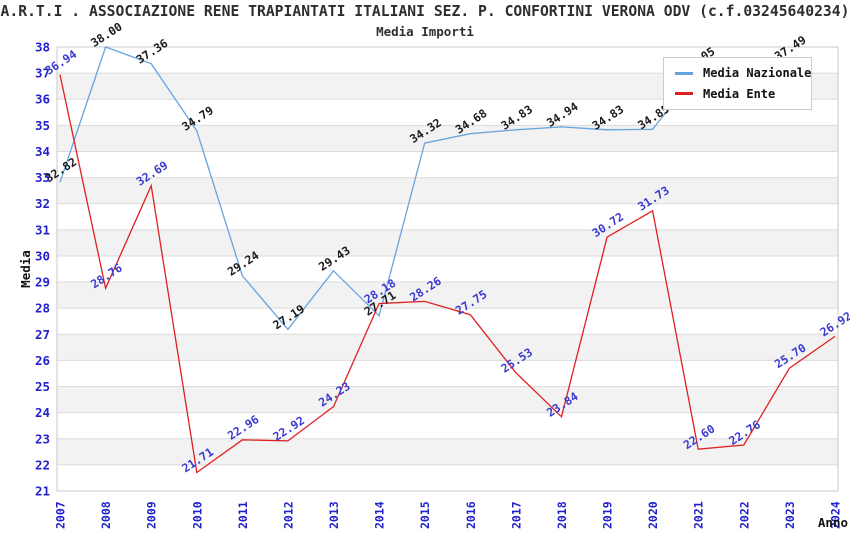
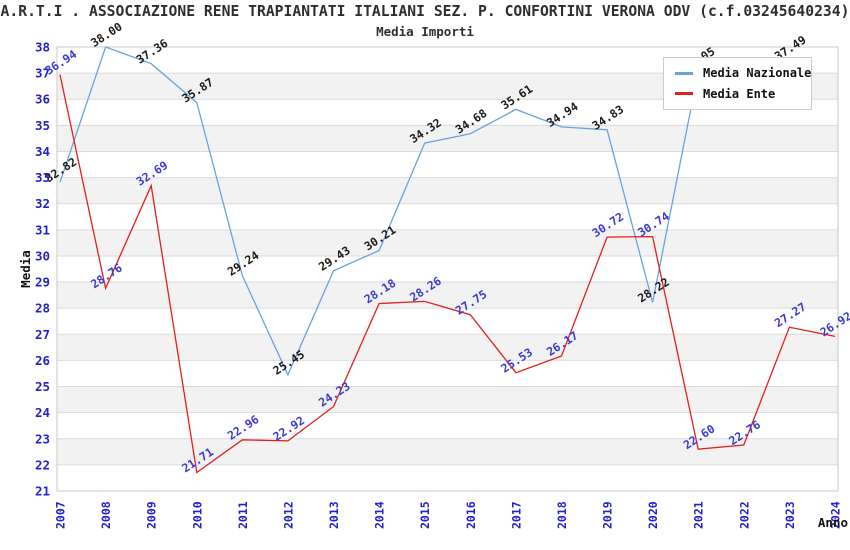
Media Nazionale/2010: 34.79 -> 35.87
Media Nazionale/2012: 27.19 -> 25.45
Media Nazionale/2014: 27.71 -> 30.21
Media Nazionale/2017: 34.83 -> 35.61
Media Ente/2018: 23.84 -> 26.17
Media Nazionale/2020: 34.85 -> 28.22
Media Ente/2020: 31.73 -> 30.74
Media Ente/2023: 25.70 -> 27.27
